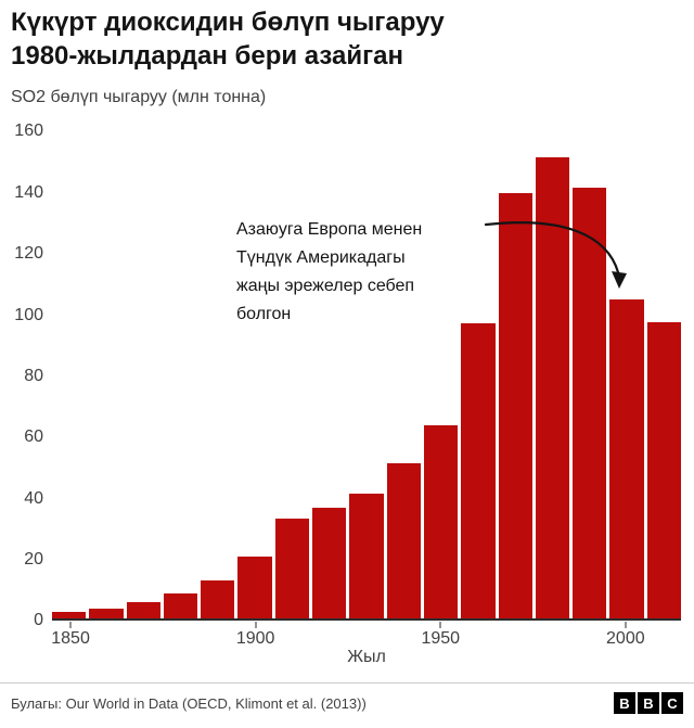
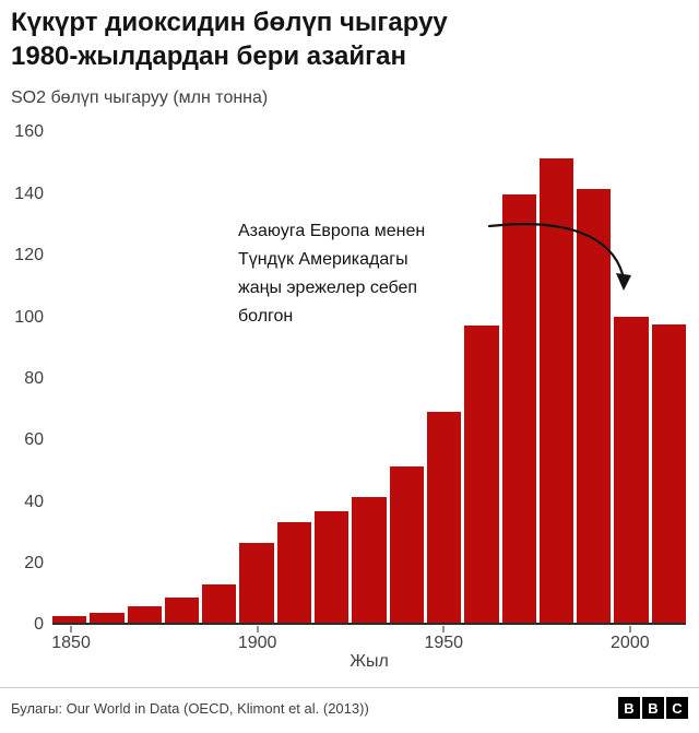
1900: 20 -> 26
1950: 64 -> 69
2000: 105 -> 100
